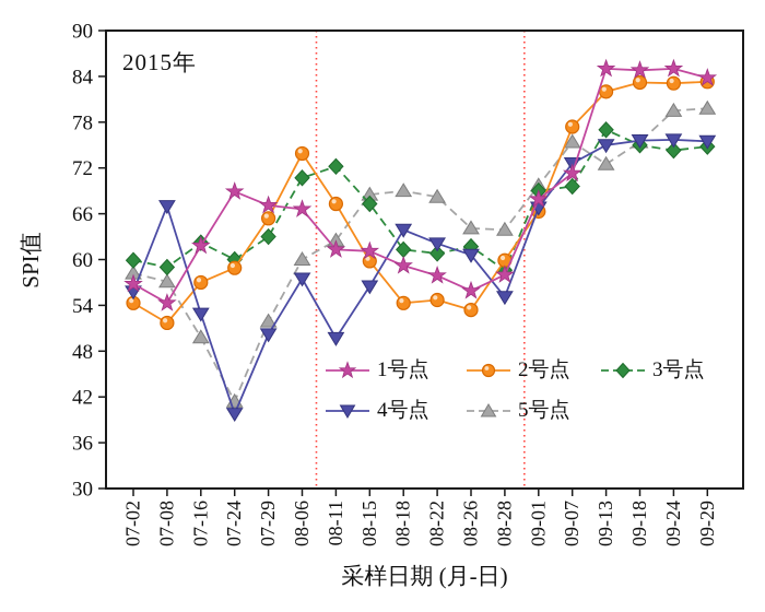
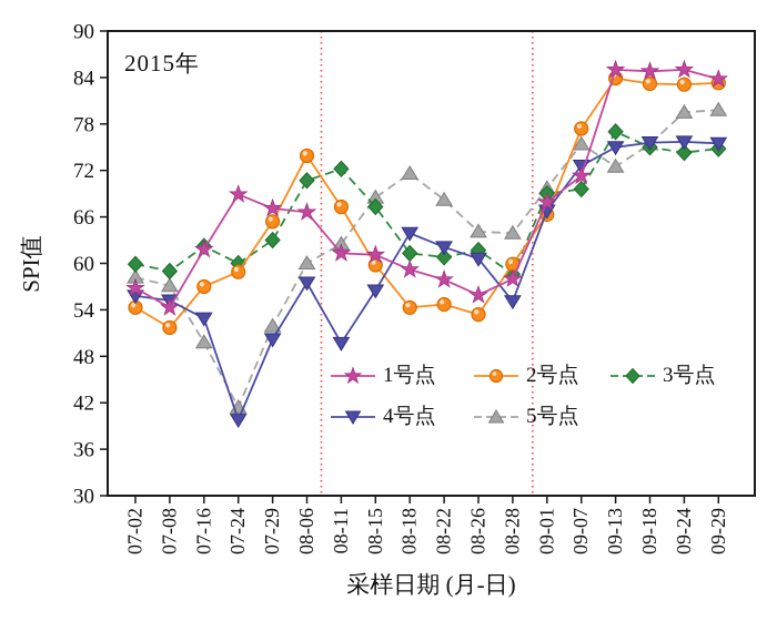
4号点/07-08: 67 -> 55
5号点/08-18: 69 -> 72
2号点/09-13: 82 -> 84
